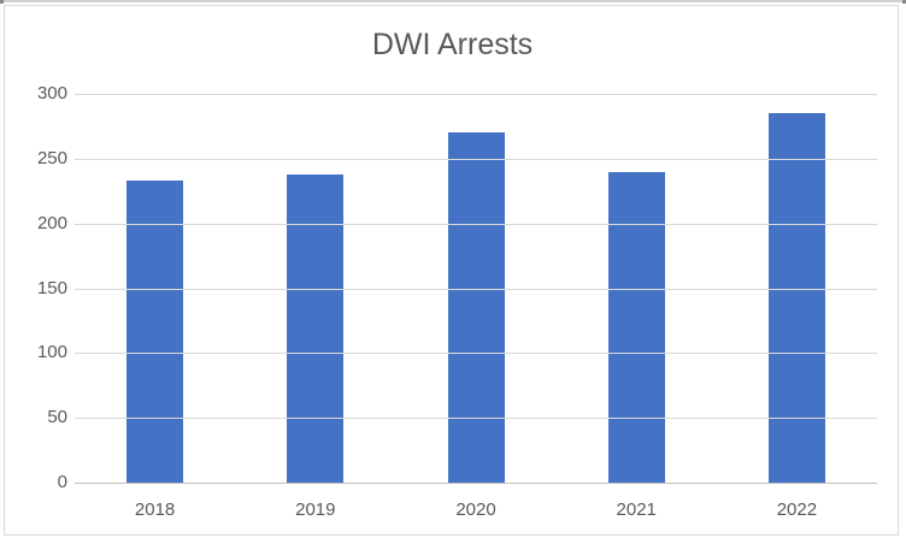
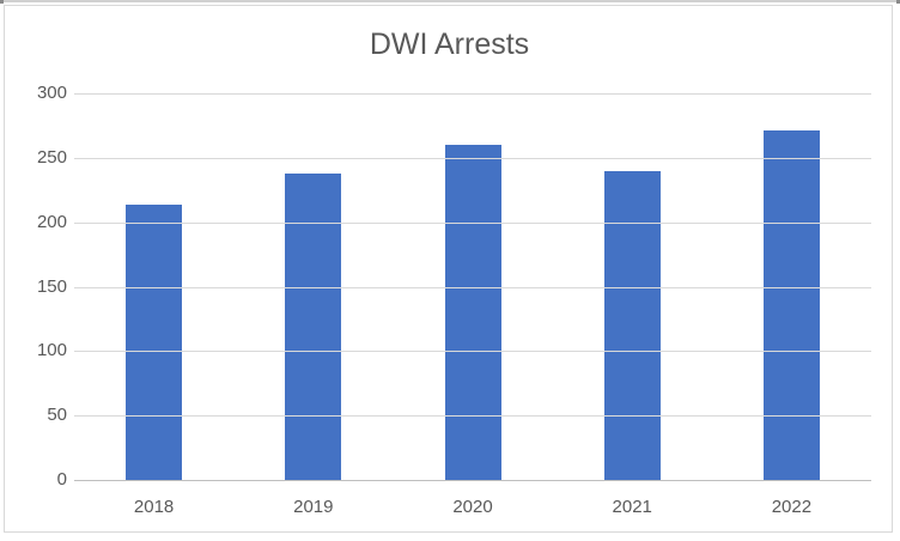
2018: 233 -> 214
2020: 270 -> 260
2022: 285 -> 271
